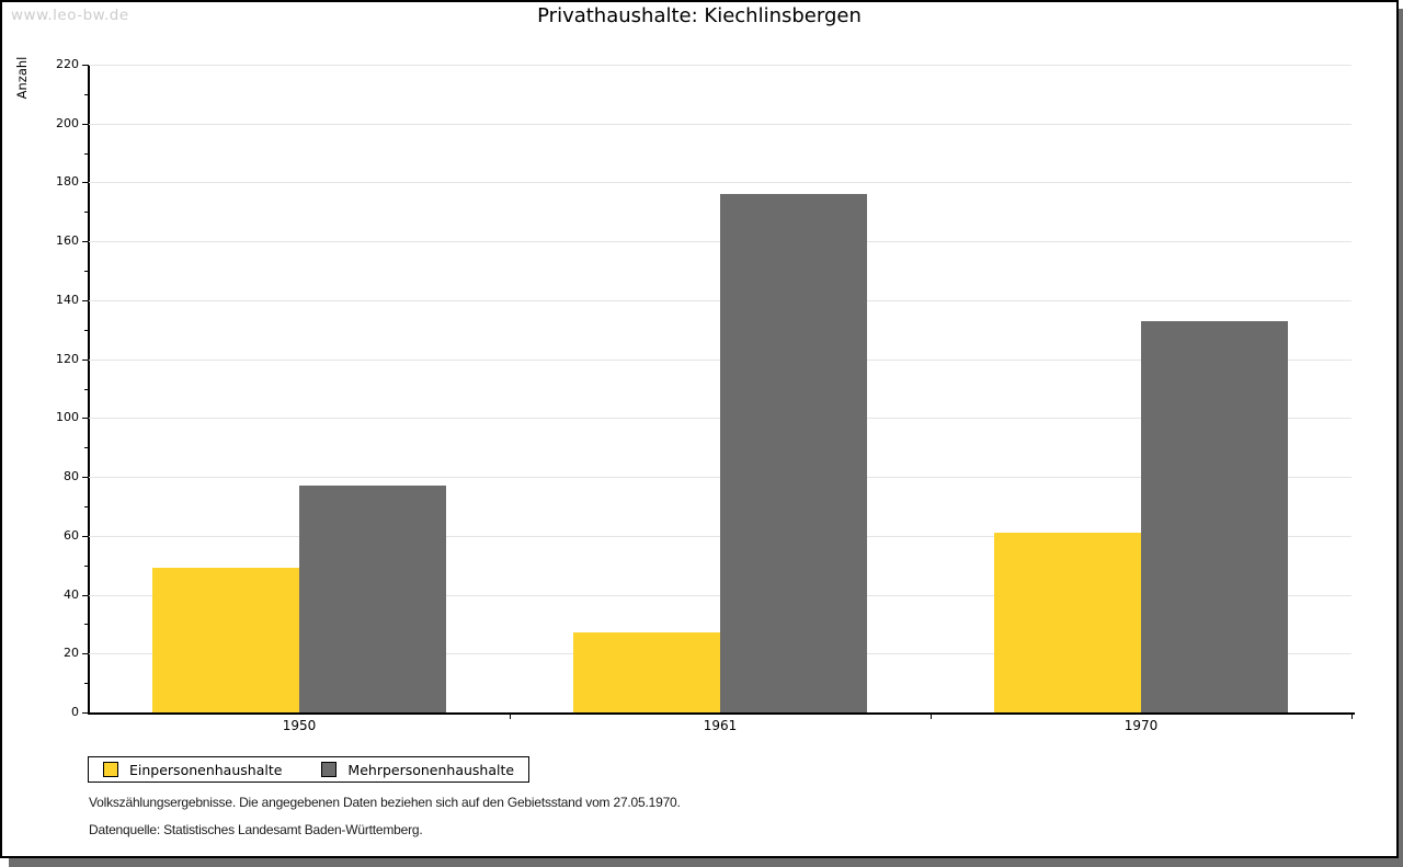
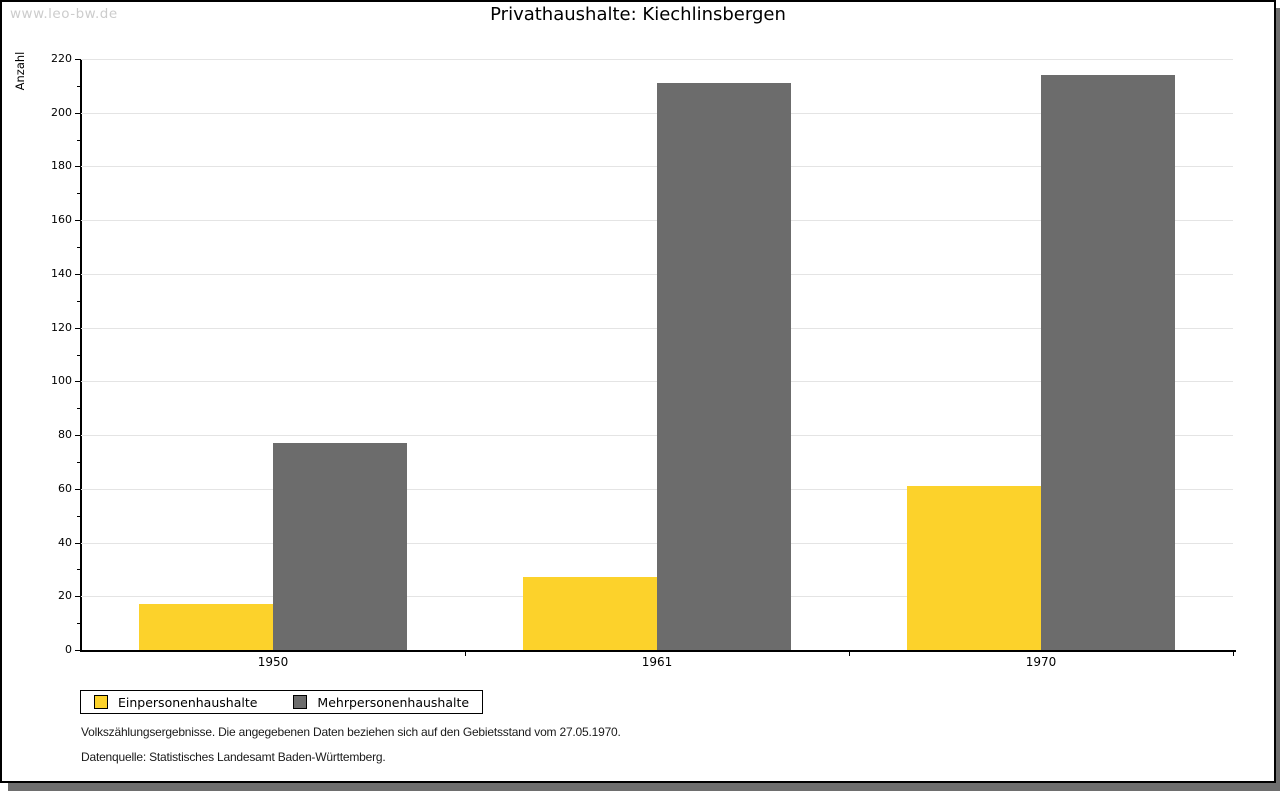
Einpersonenhaushalte/1950: 49 -> 17
Mehrpersonenhaushalte/1961: 176 -> 211
Mehrpersonenhaushalte/1970: 133 -> 214
